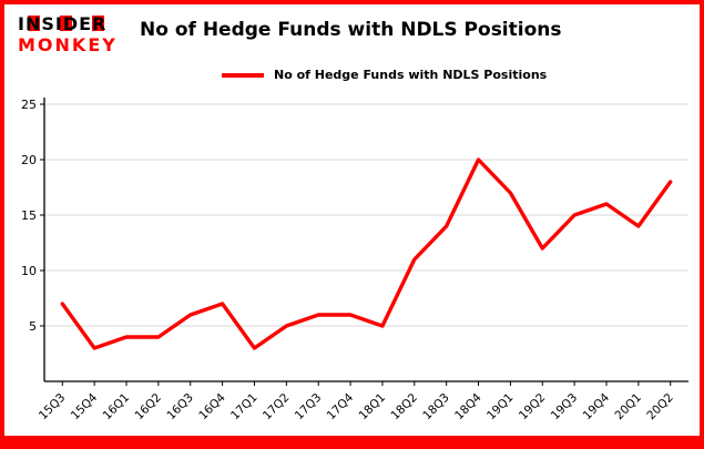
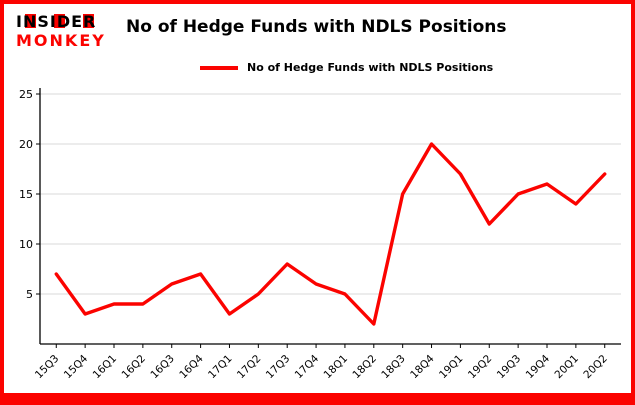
17Q3: 6 -> 8
18Q2: 11 -> 2
18Q3: 14 -> 15
20Q2: 18 -> 17
